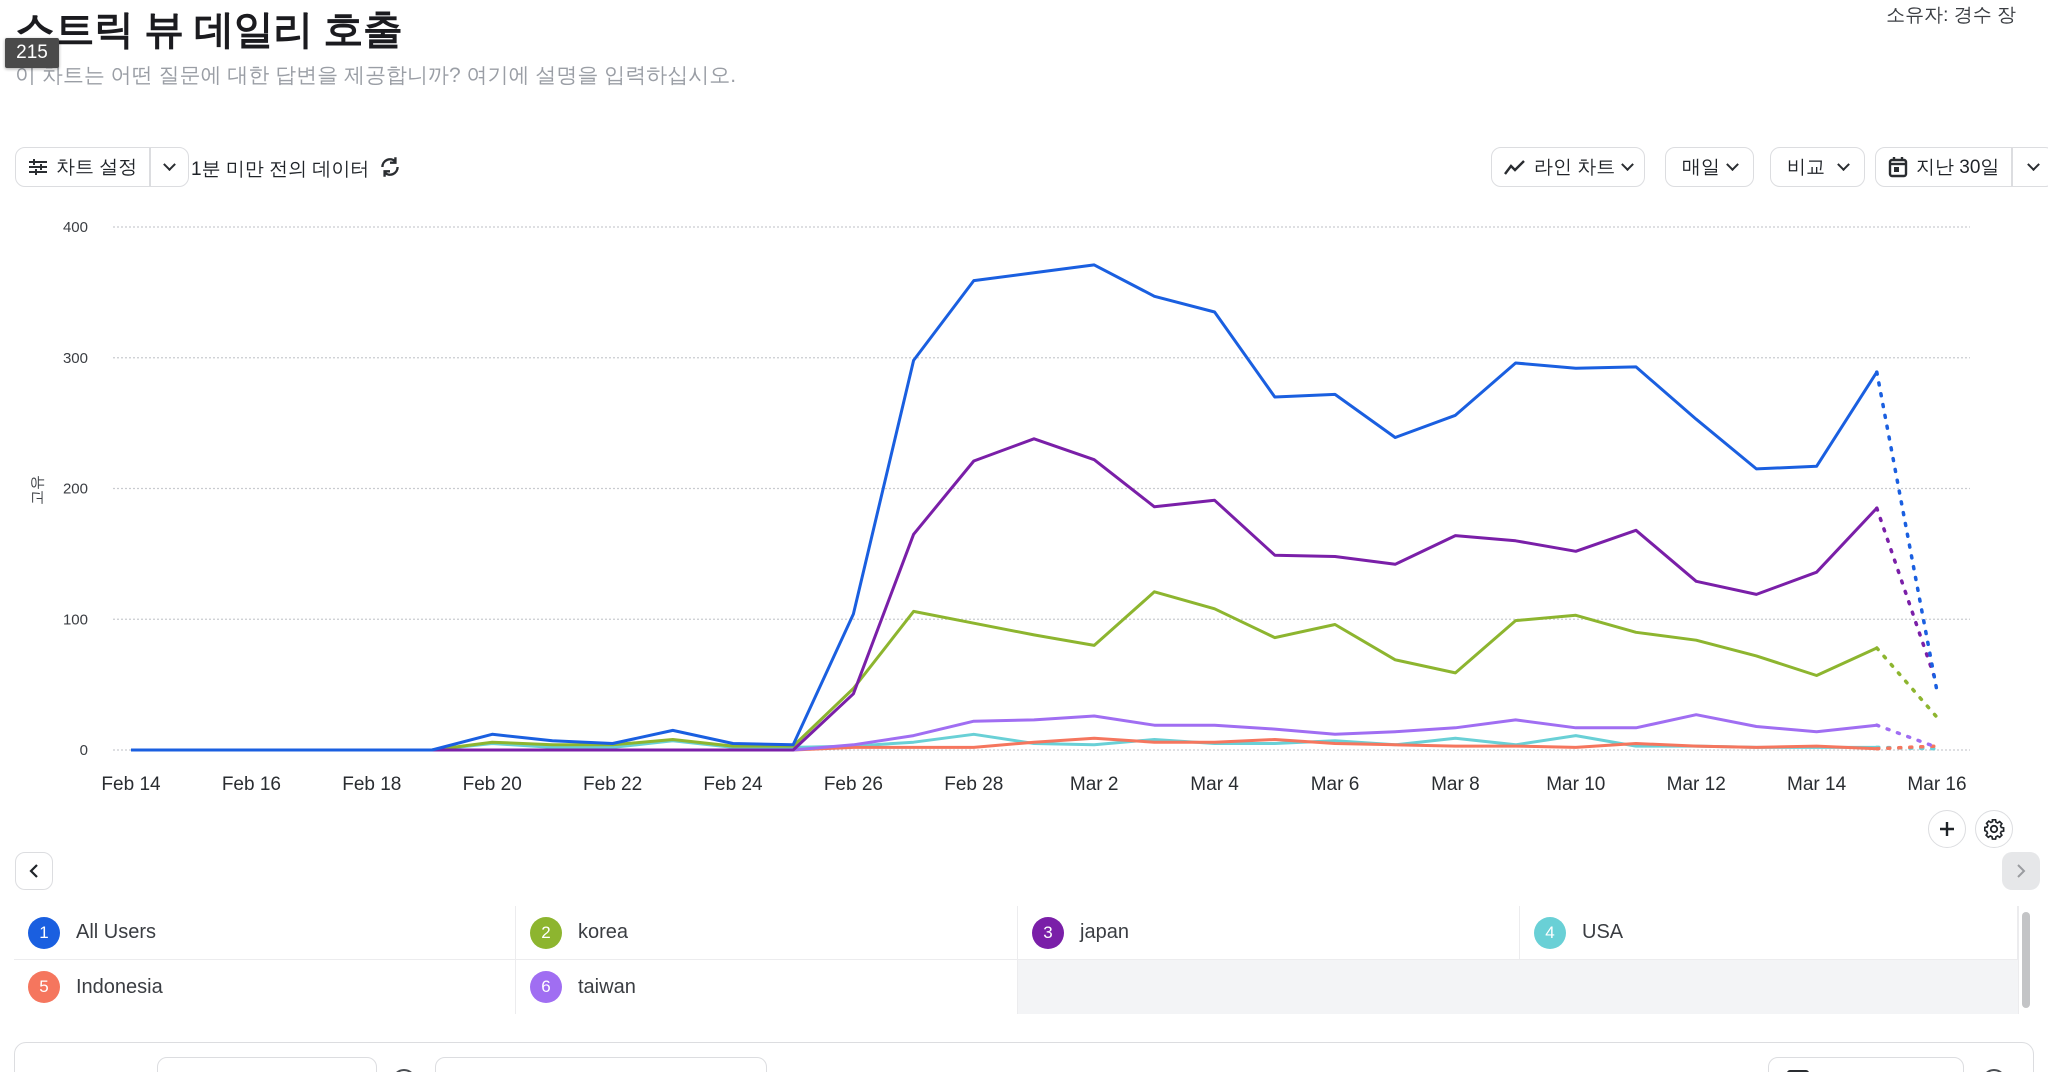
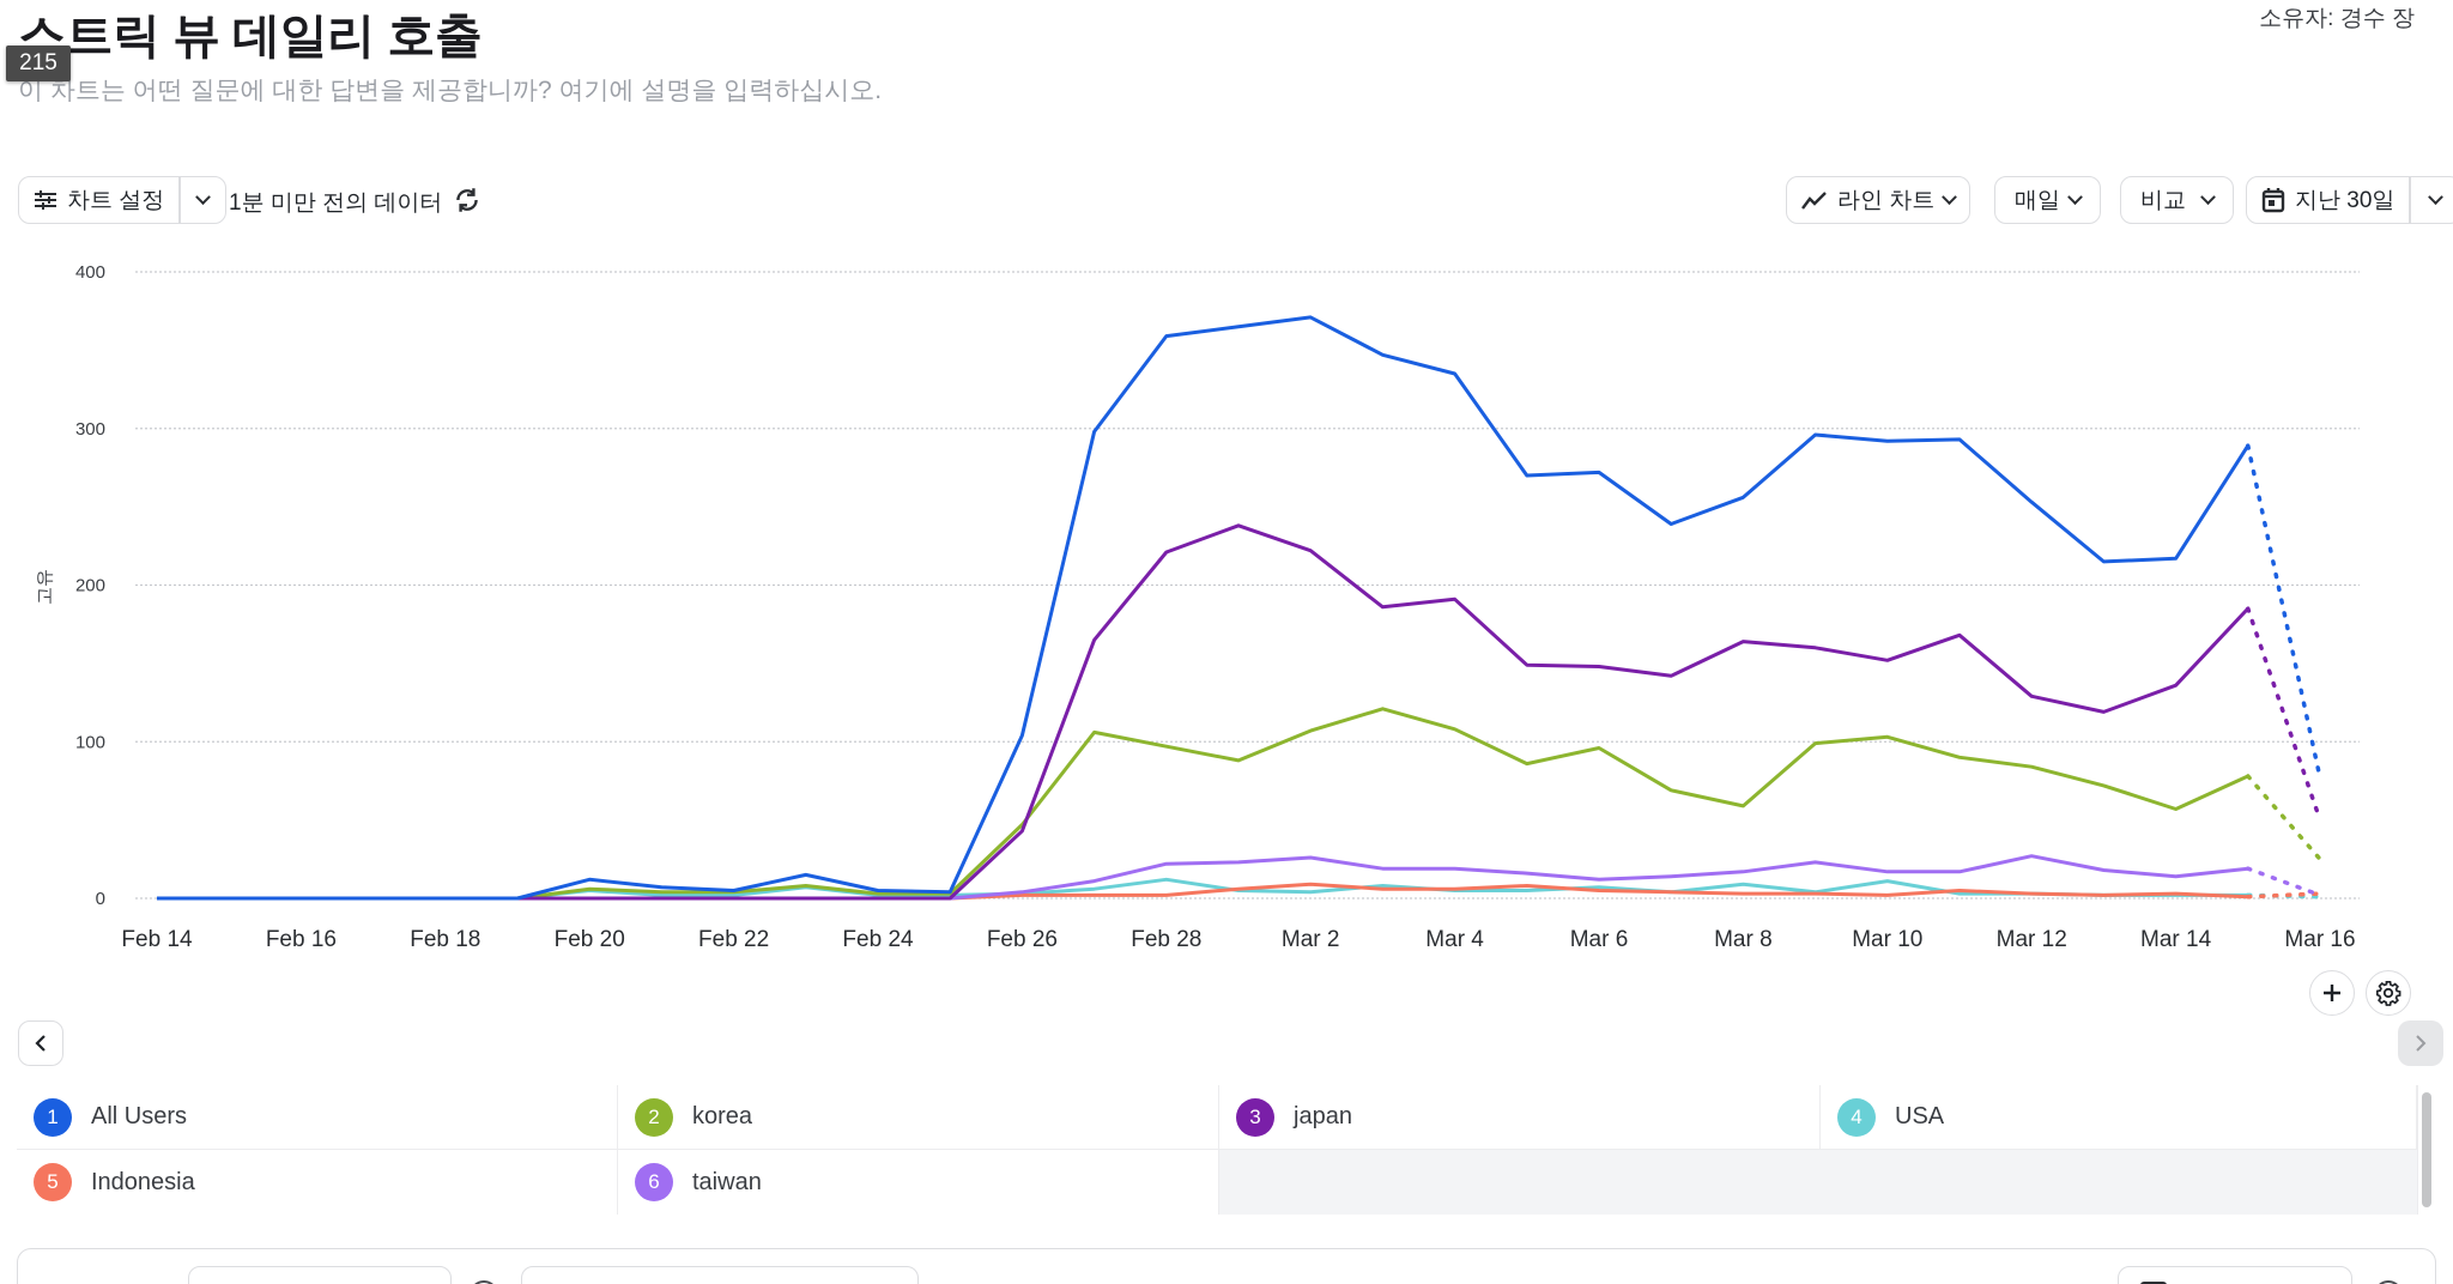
korea/Mar 2: 80 -> 107
All Users/Mar 16: 45 -> 77
